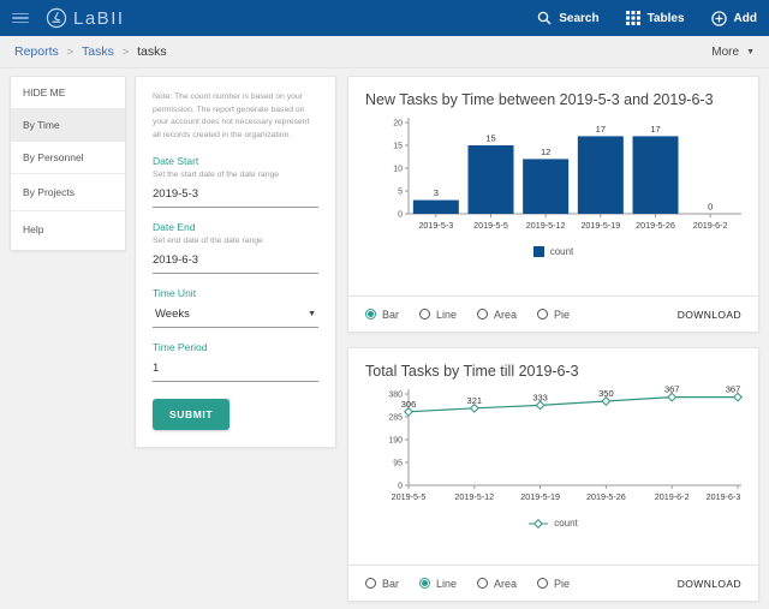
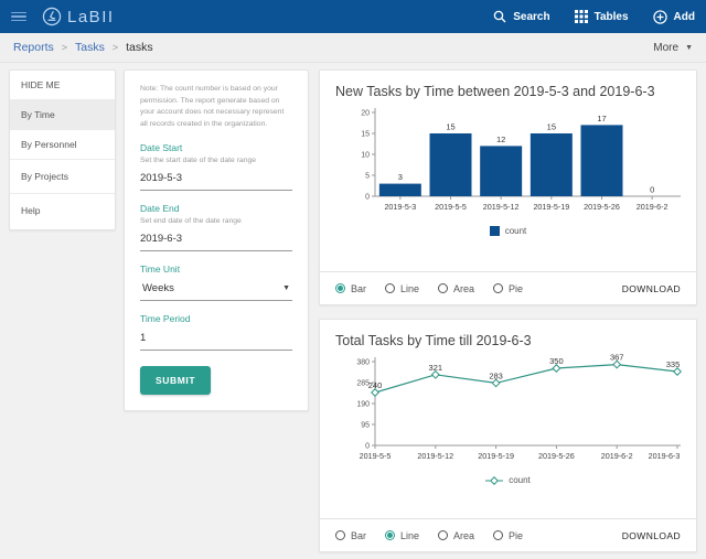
New Tasks by Time between 2019-5-3 and 2019-6-3/2019-5-19: 17 -> 15
Total Tasks by Time till 2019-6-3/2019-5-5: 306 -> 240
Total Tasks by Time till 2019-6-3/2019-5-19: 333 -> 283
Total Tasks by Time till 2019-6-3/2019-6-3: 367 -> 335
